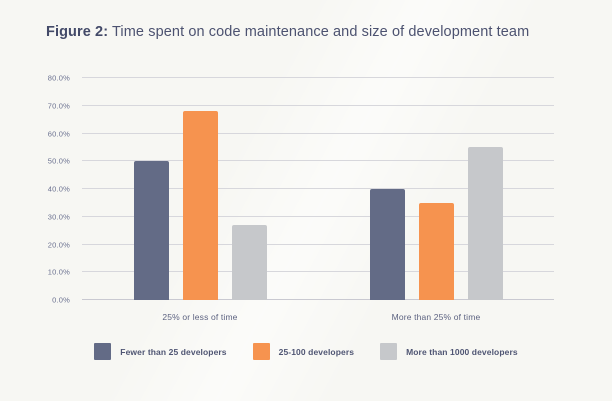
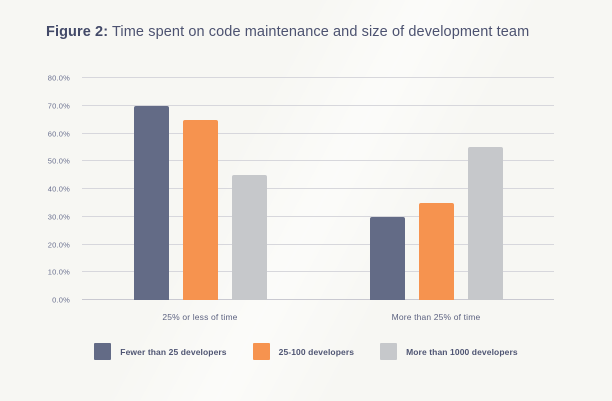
Fewer than 25 developers/25% or less of time: 50% -> 70%
25-100 developers/25% or less of time: 68% -> 65%
More than 1000 developers/25% or less of time: 27% -> 45%
Fewer than 25 developers/More than 25% of time: 40% -> 30%
